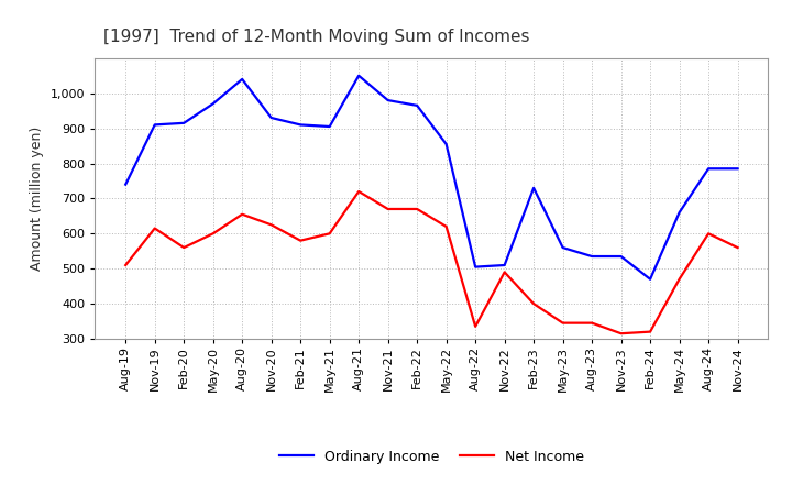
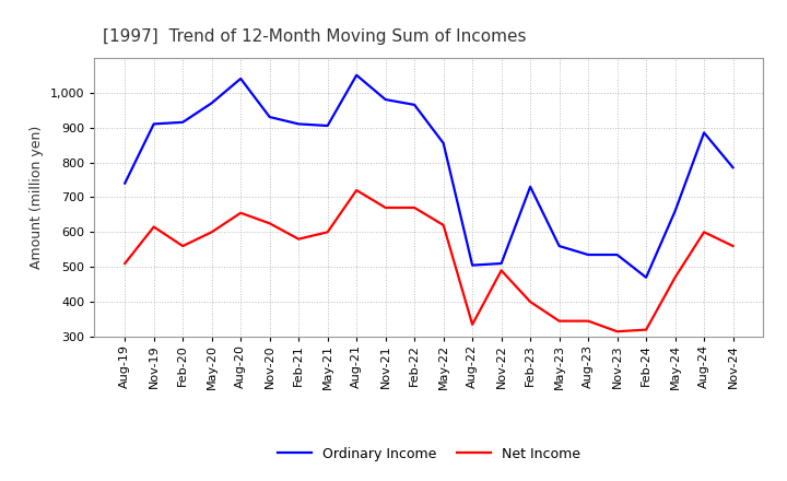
Ordinary Income/Aug-24: 785 -> 885
